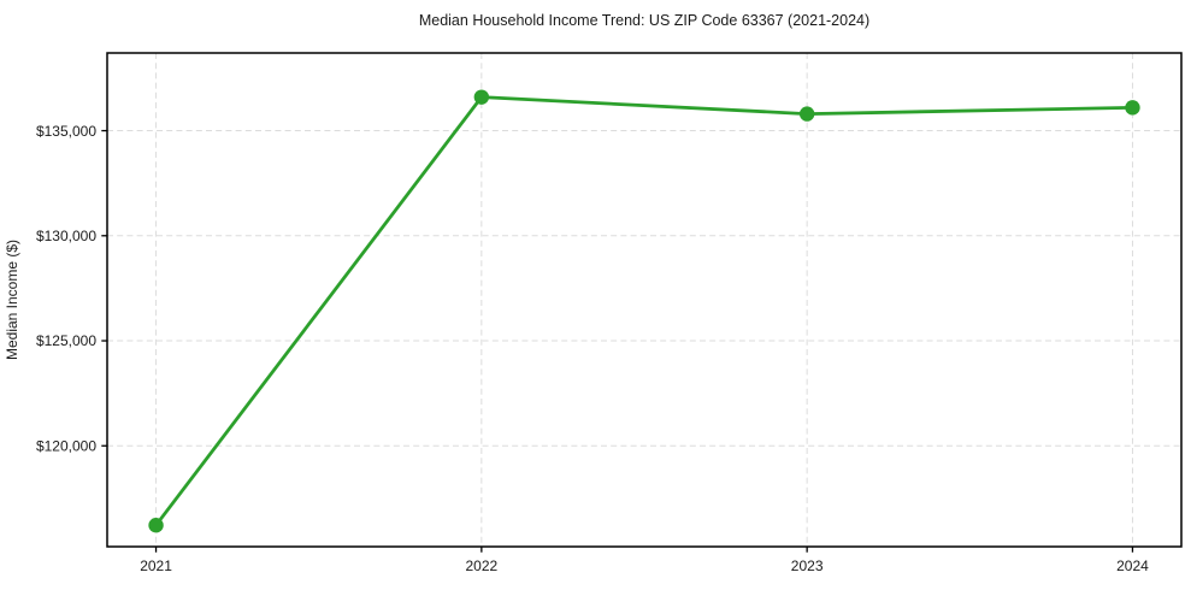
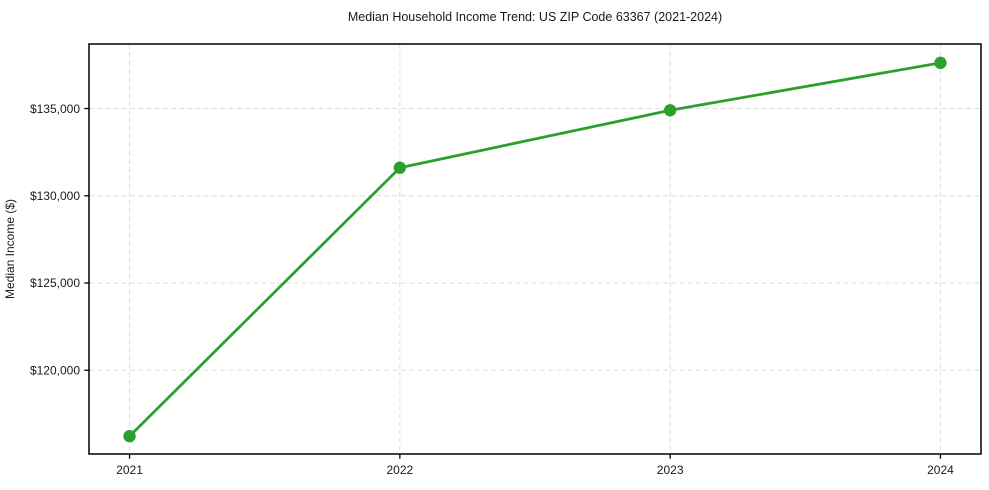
2022: $136600 -> $131600
2023: $135800 -> $134900
2024: $136100 -> $137600
